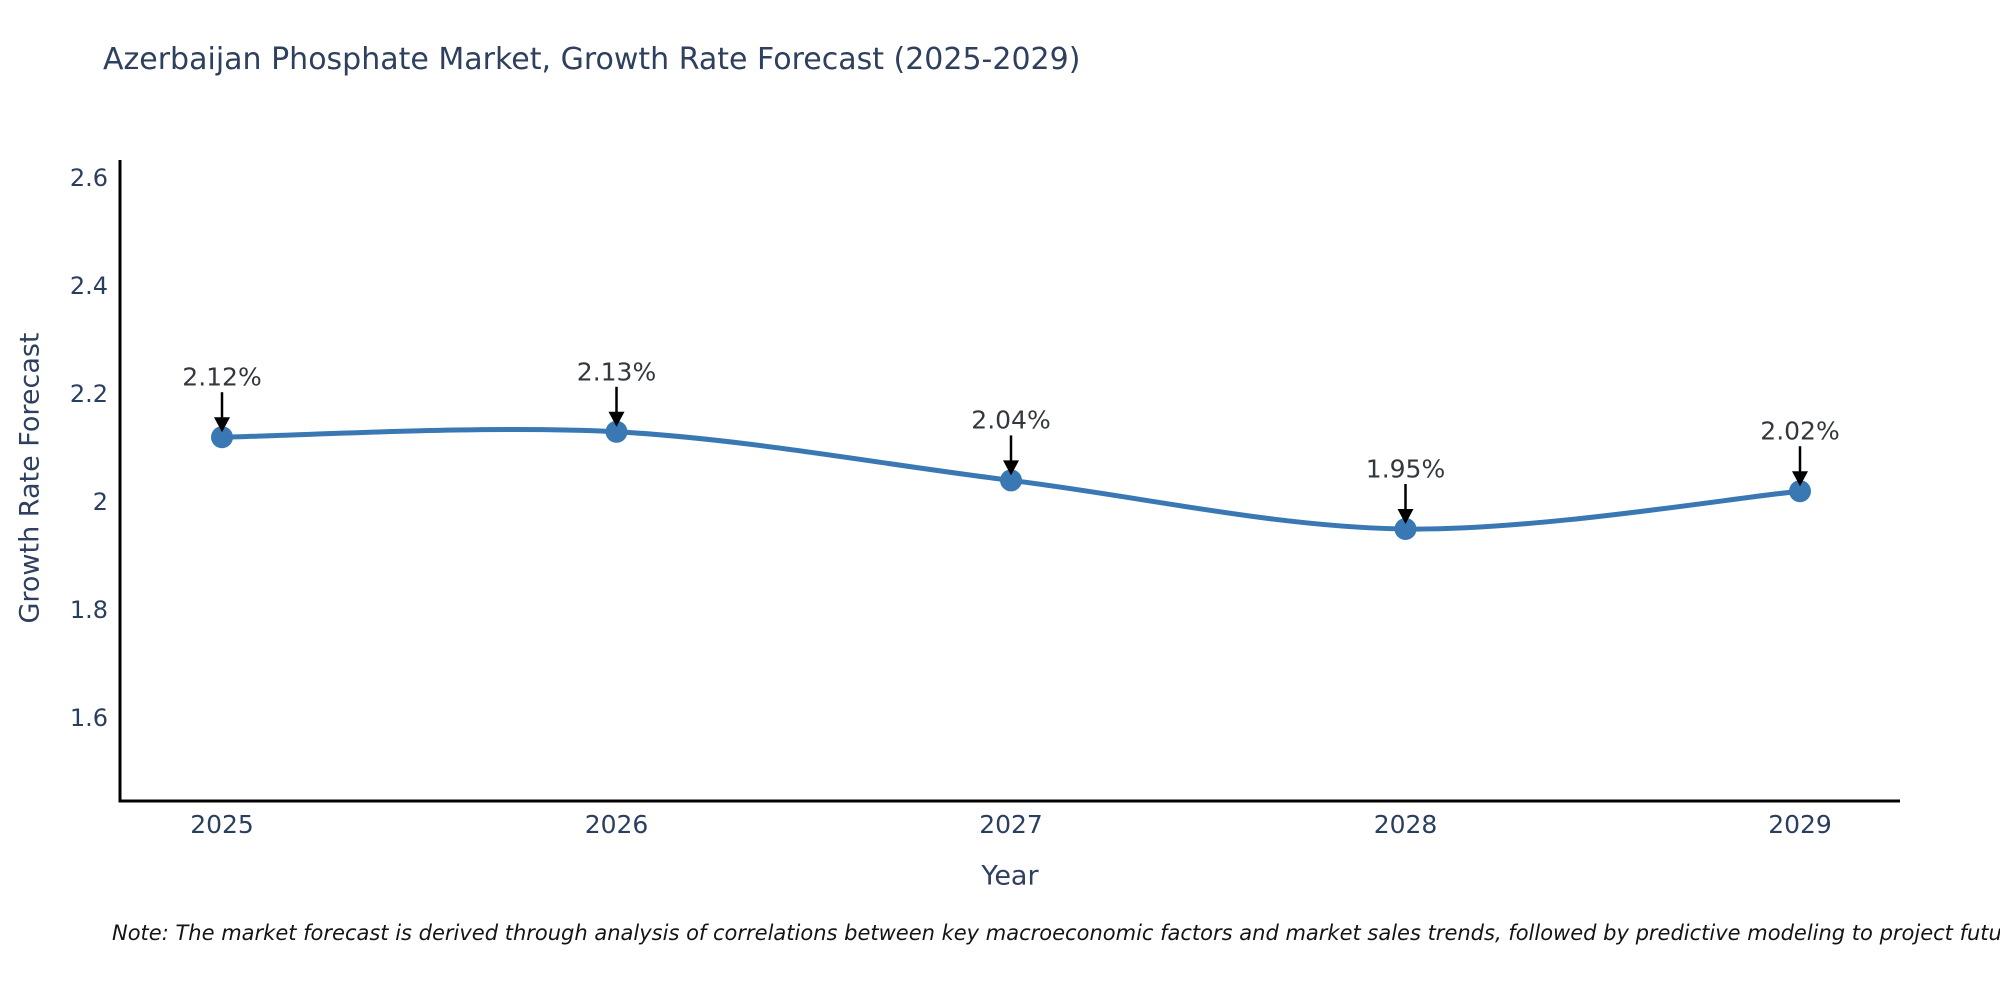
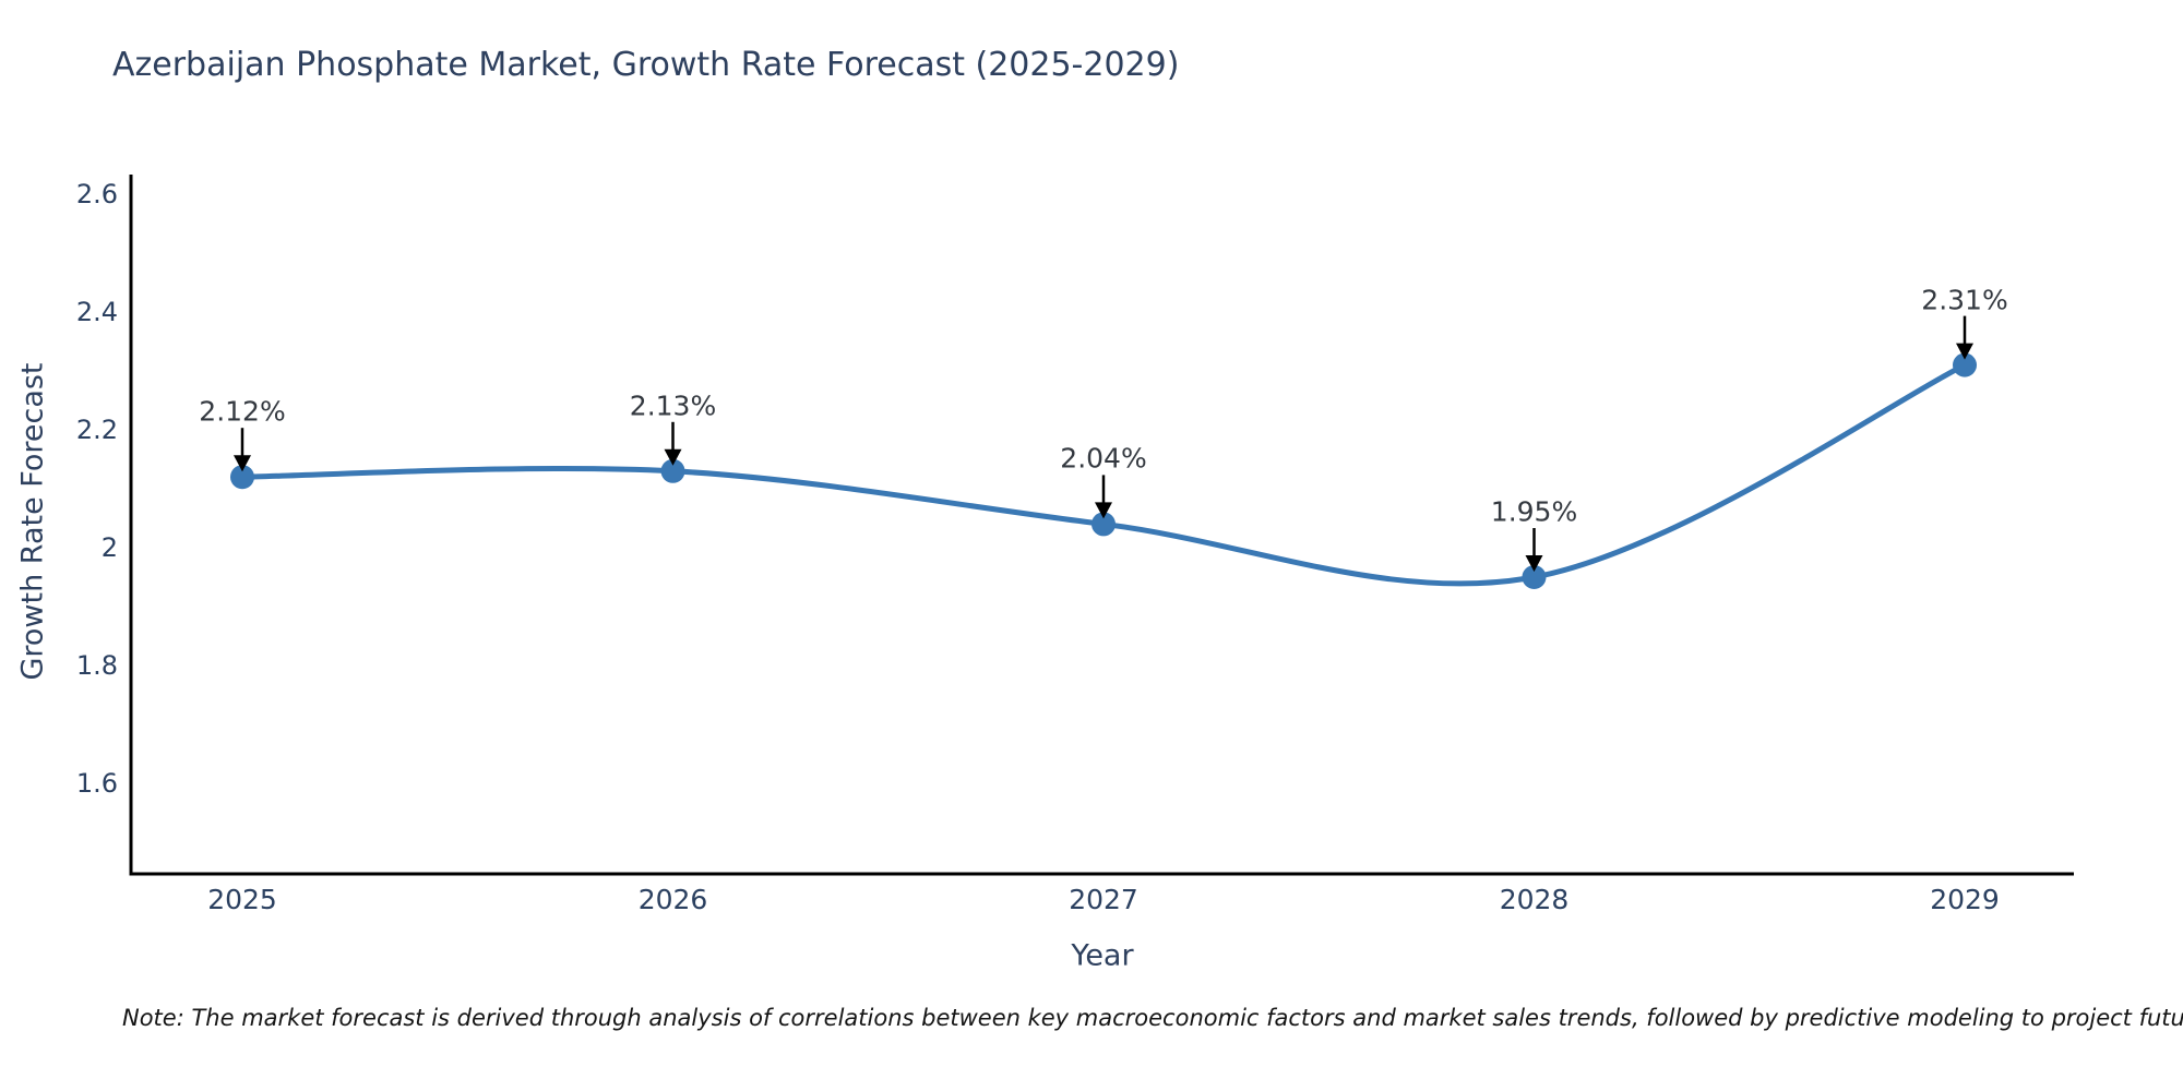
2029: 2.02% -> 2.31%
